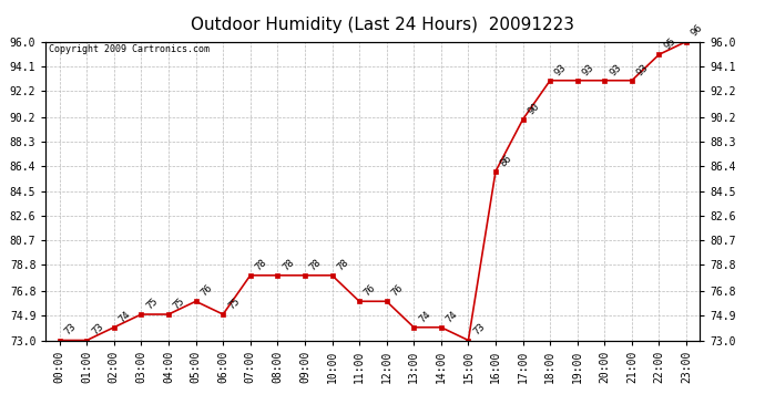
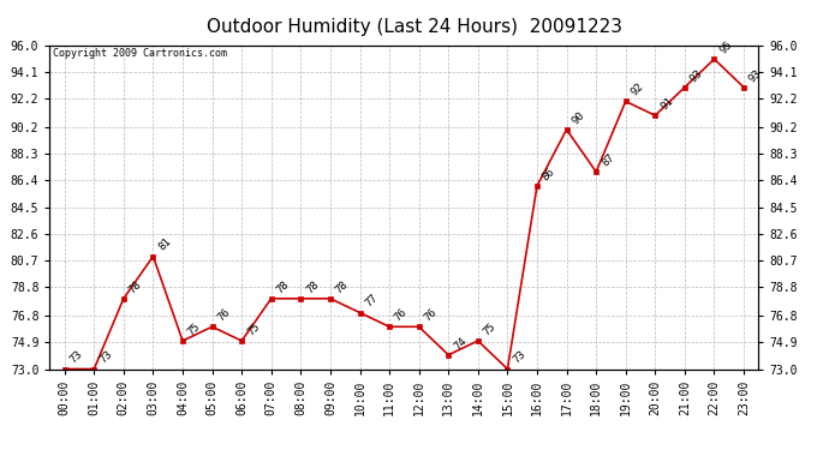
02:00: 74 -> 78
03:00: 75 -> 81
10:00: 78 -> 77
14:00: 74 -> 75
18:00: 93 -> 87
19:00: 93 -> 92
20:00: 93 -> 91
23:00: 96 -> 93
